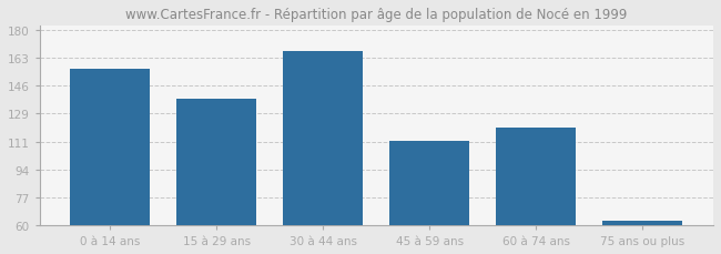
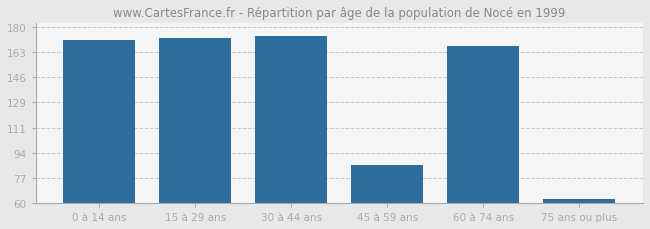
0 à 14 ans: 156 -> 171
15 à 29 ans: 138 -> 173
30 à 44 ans: 167 -> 174
45 à 59 ans: 112 -> 86
60 à 74 ans: 120 -> 167
